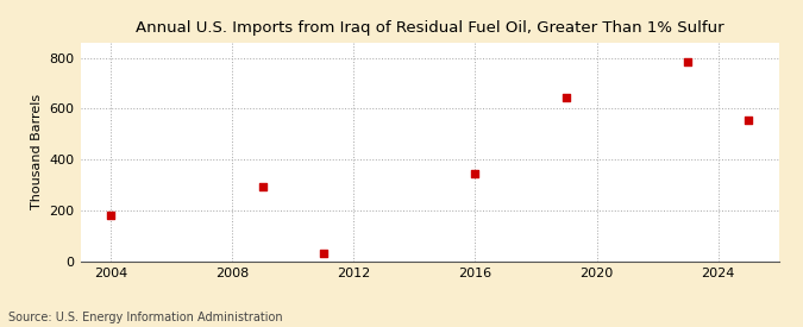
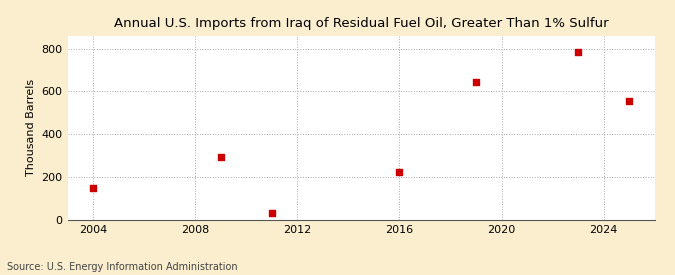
2004: 180 -> 150
2016: 345 -> 225
